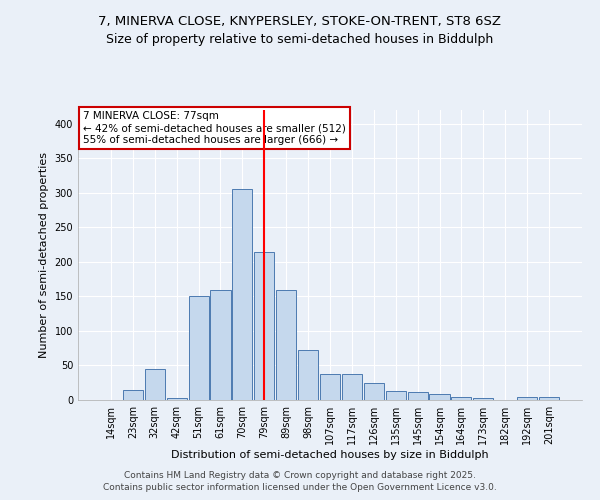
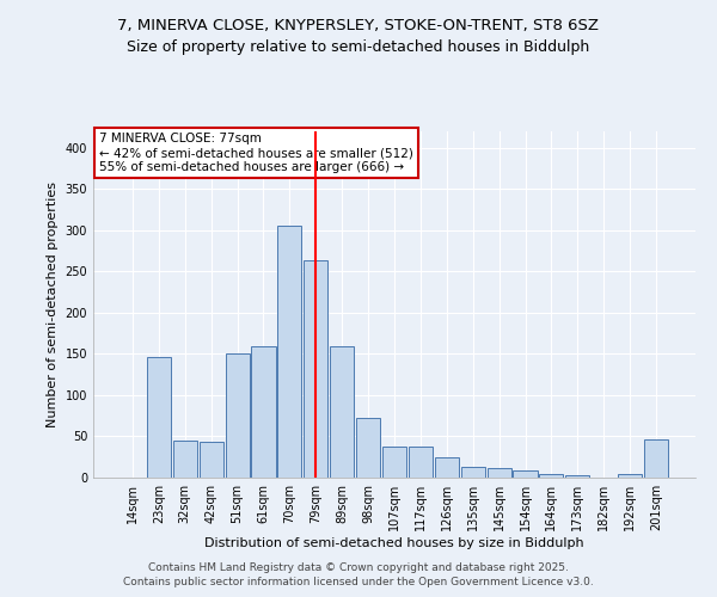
23sqm: 14 -> 146
42sqm: 3 -> 44
79sqm: 215 -> 264
201sqm: 4 -> 46
